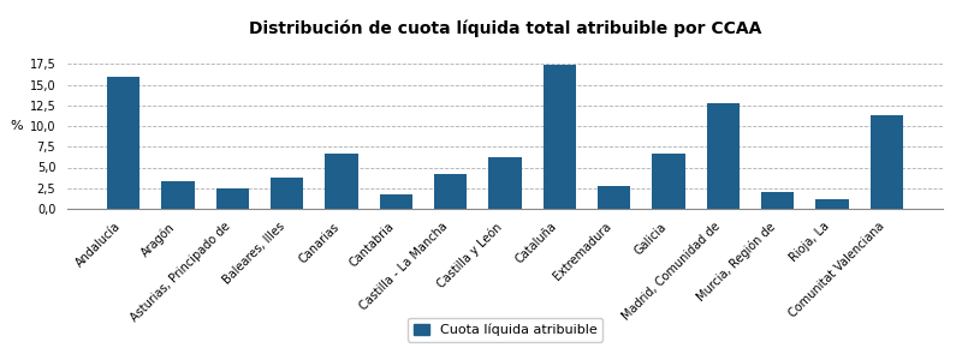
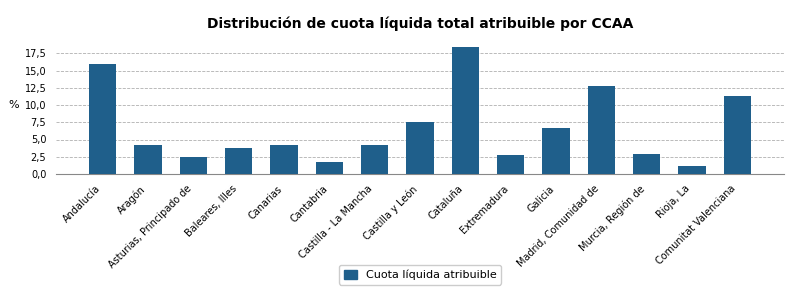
Aragón: 3,4 -> 4,2
Canarias: 6,6 -> 4,2
Castilla y León: 6,2 -> 7,6
Cataluña: 17,4 -> 18,4
Murcia, Región de: 2,0 -> 2,9
